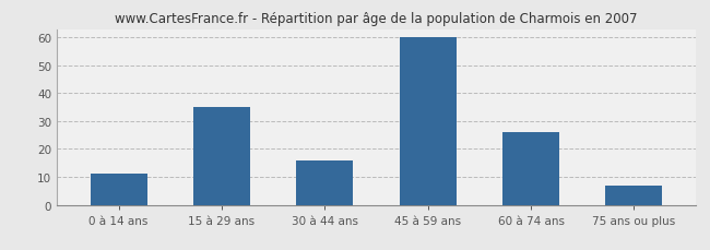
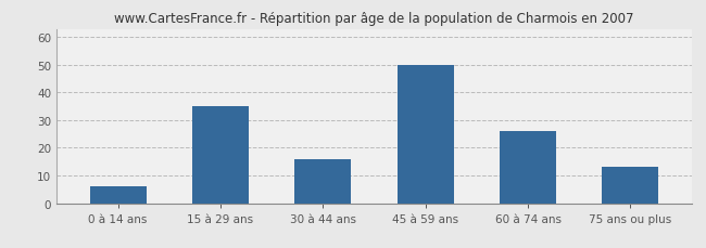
0 à 14 ans: 11 -> 6
45 à 59 ans: 60 -> 50
75 ans ou plus: 7 -> 13
